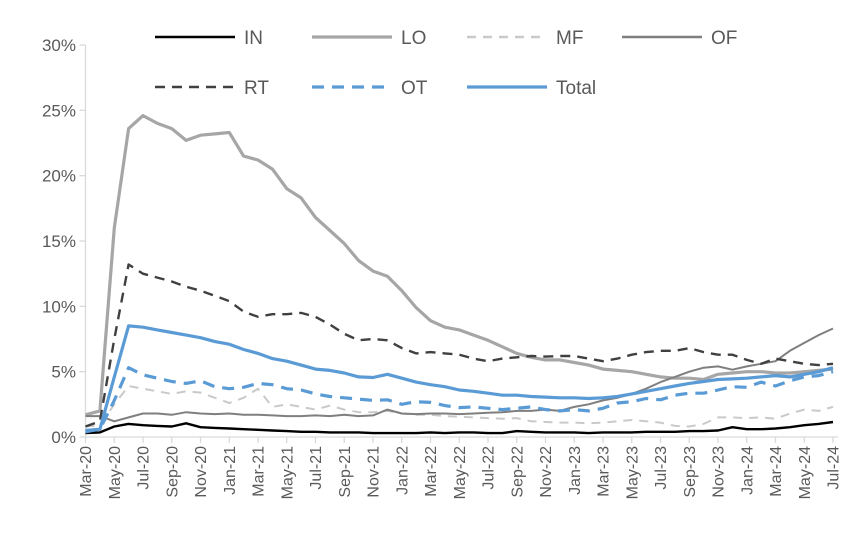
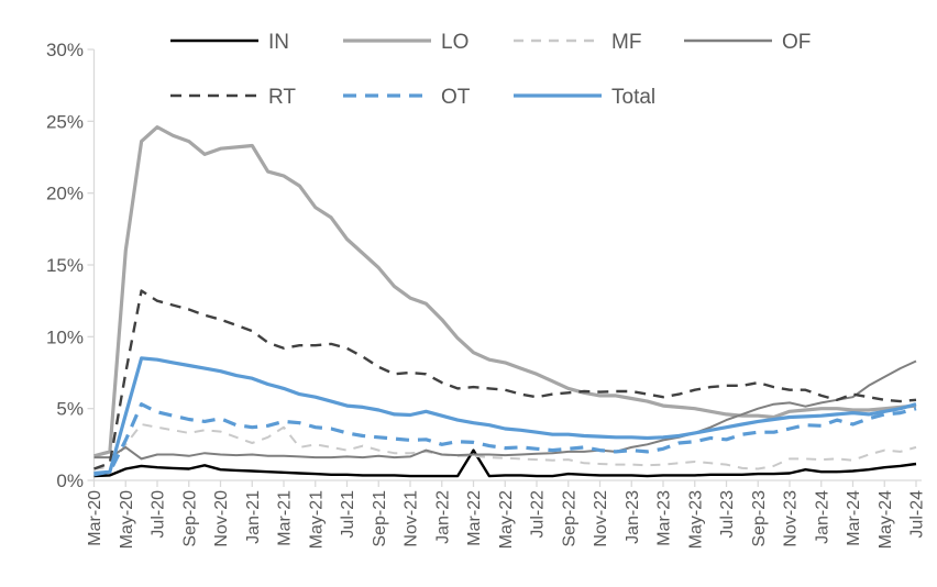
OF/May-20: 1.2% -> 2.3%
IN/Mar-22: 0.3% -> 2.1%
